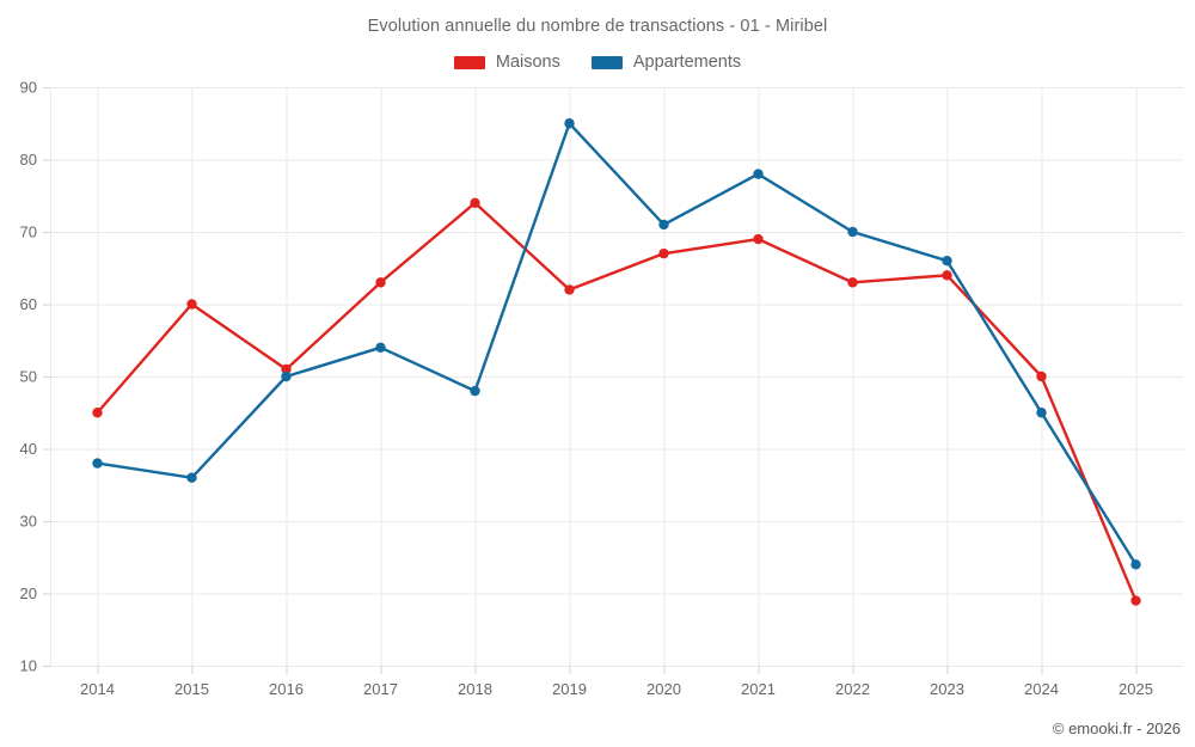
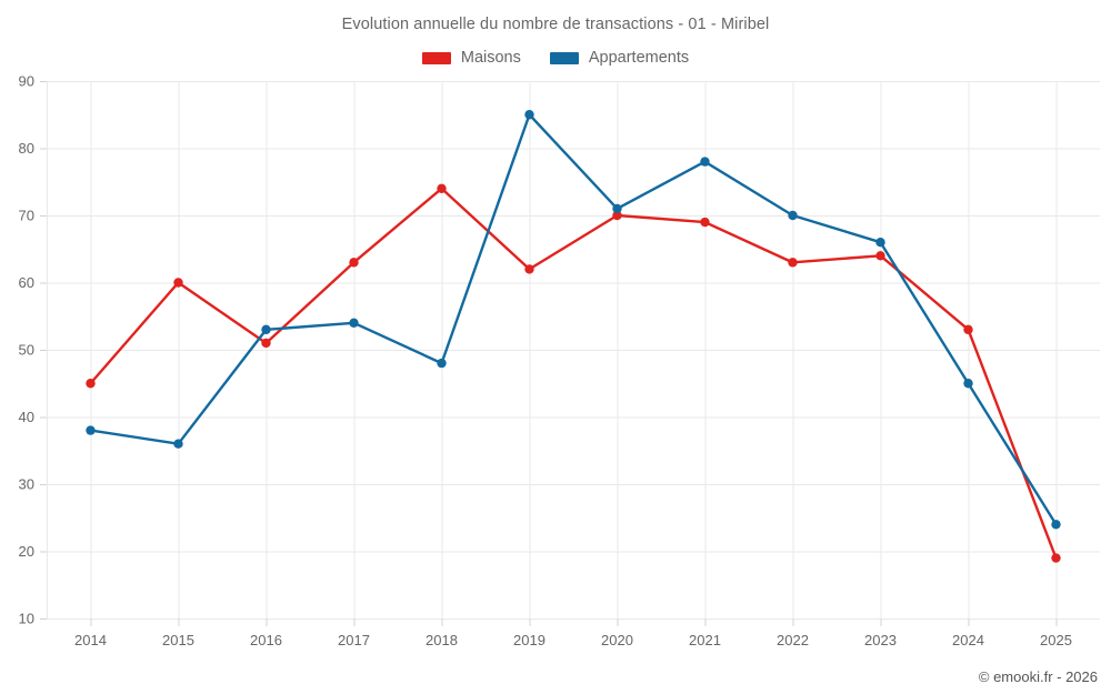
Appartements/2016: 50 -> 53
Maisons/2020: 67 -> 70
Maisons/2024: 50 -> 53
